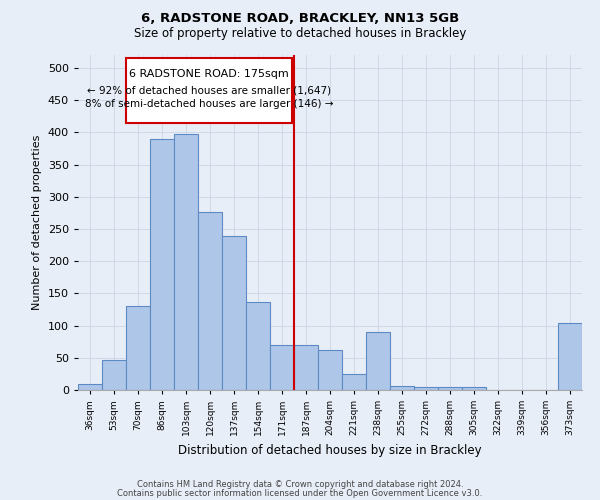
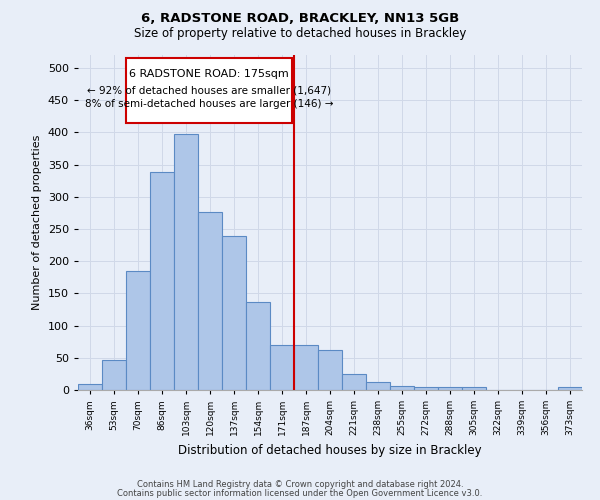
70sqm: 130 -> 185
86sqm: 390 -> 338
238sqm: 90 -> 12
373sqm: 104 -> 5
